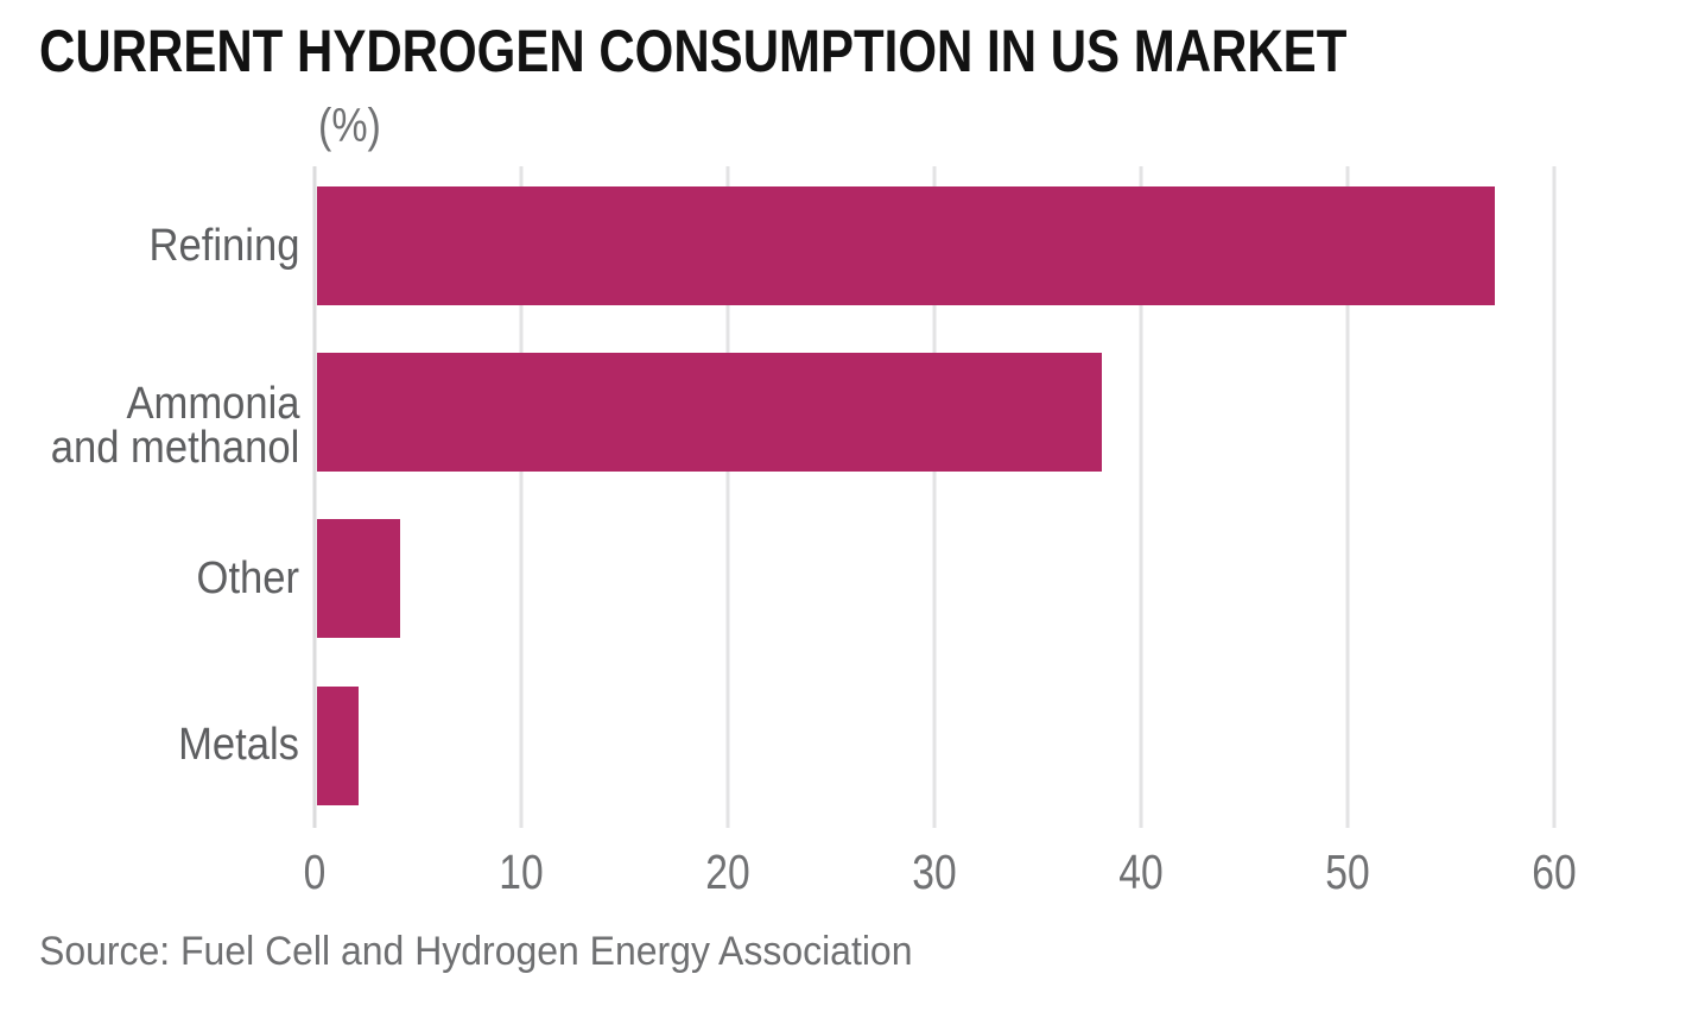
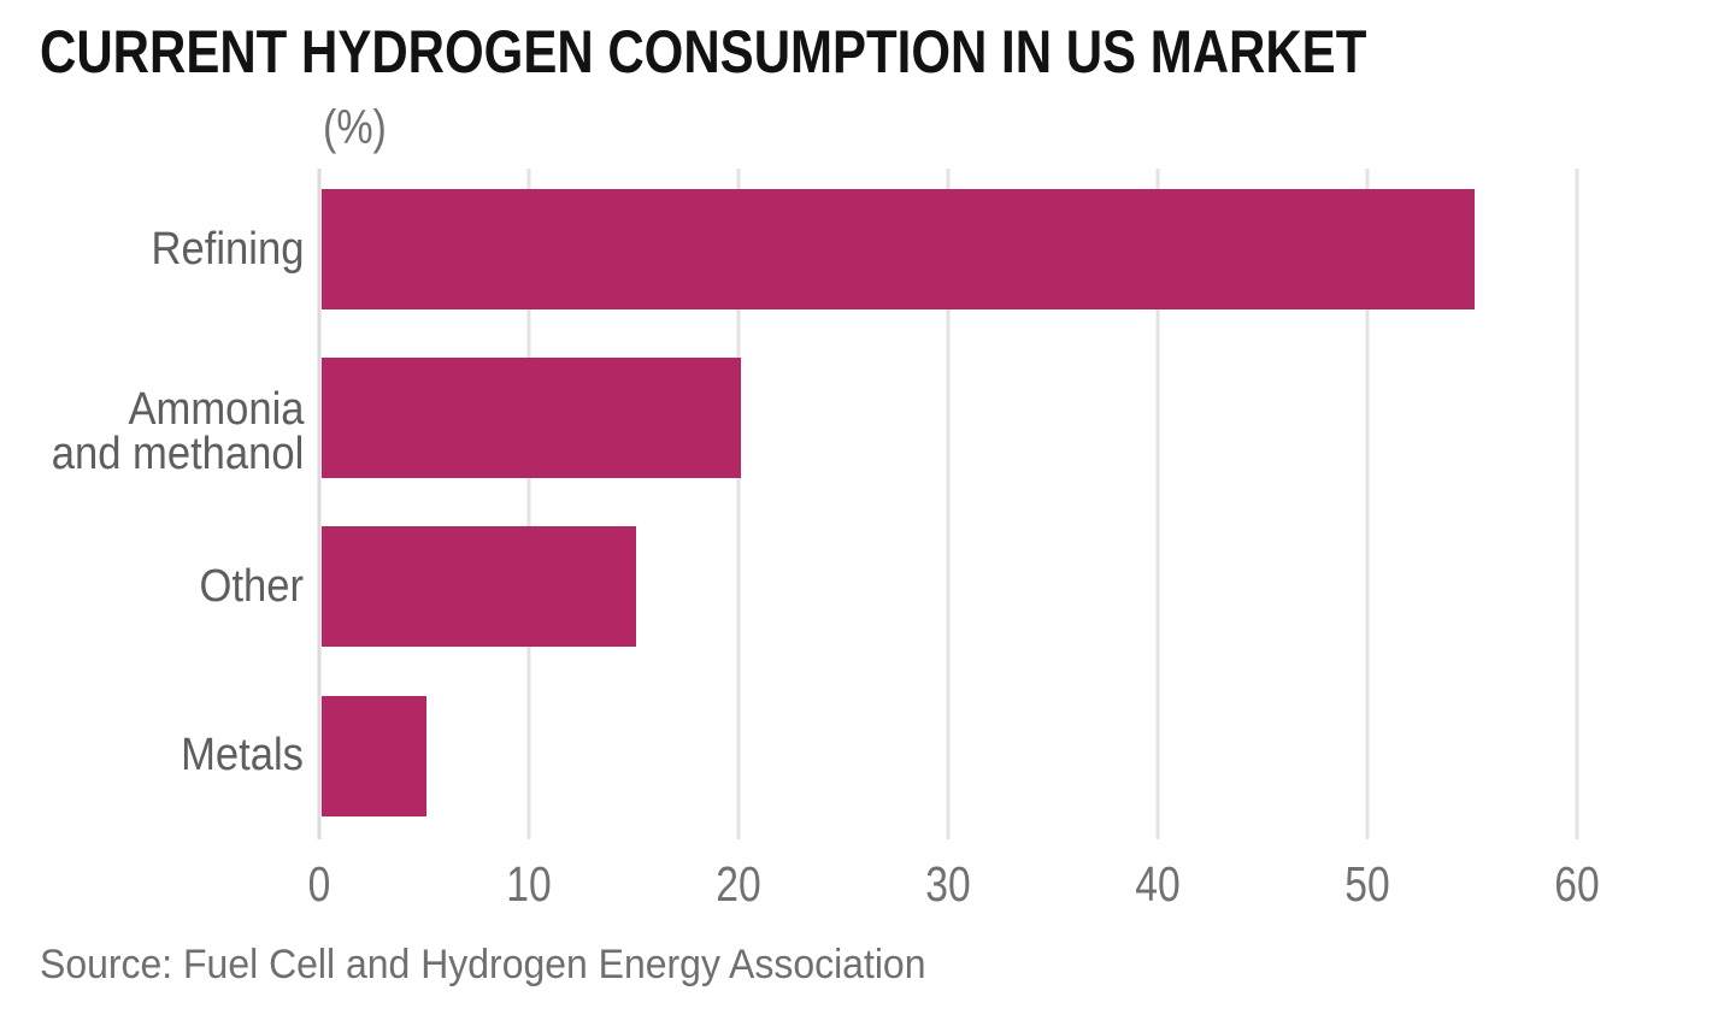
Refining: 57 -> 55
Ammonia and methanol: 38 -> 20
Other: 4 -> 15
Metals: 2 -> 5
